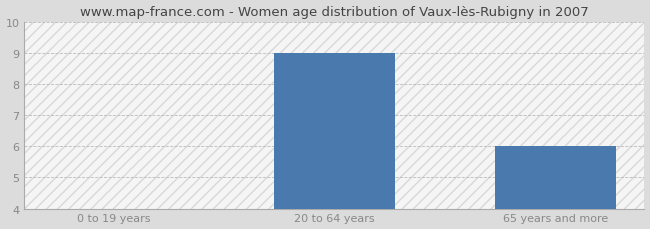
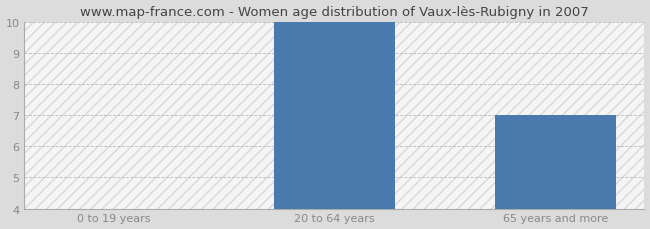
20 to 64 years: 9.00 -> 10.00
65 years and more: 6.00 -> 7.00
